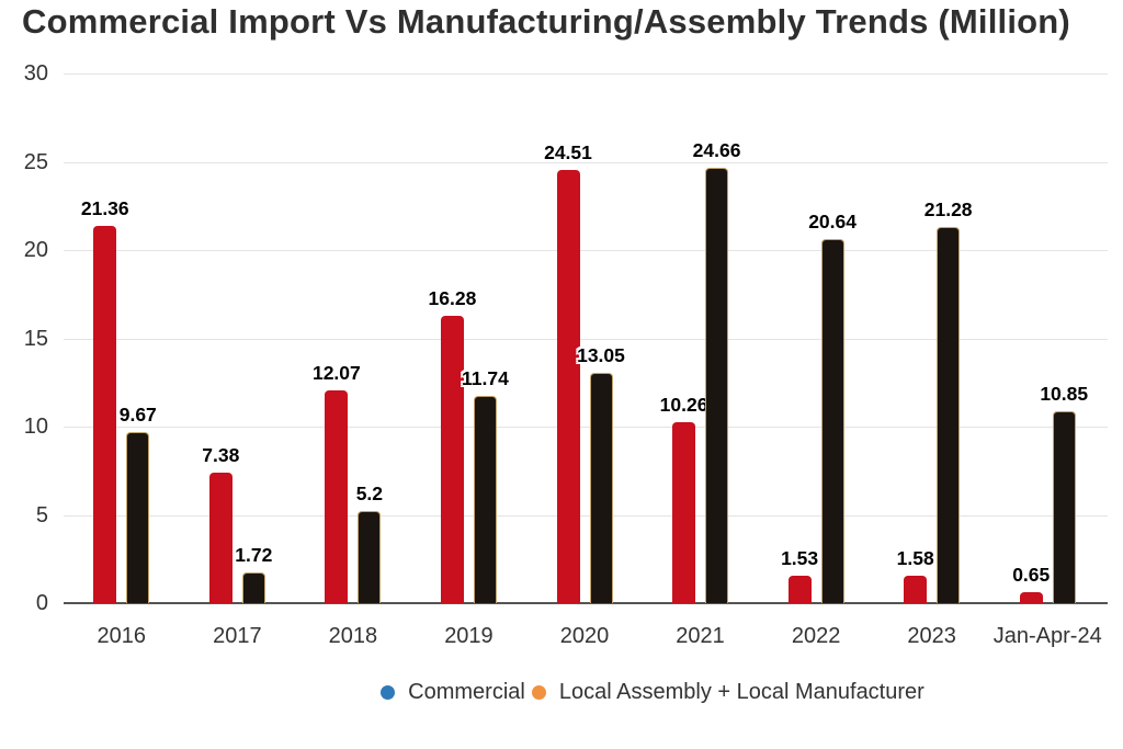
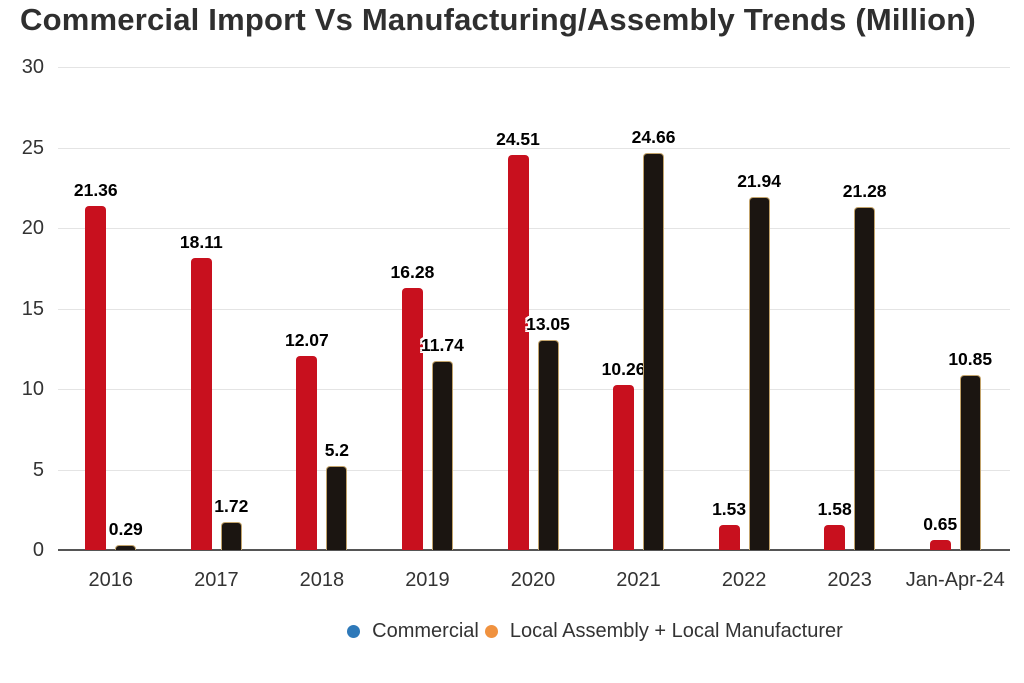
Local Assembly + Local Manufacturer/2016: 9.67 -> 0.29
Commercial/2017: 7.38 -> 18.11
Local Assembly + Local Manufacturer/2022: 20.64 -> 21.94
